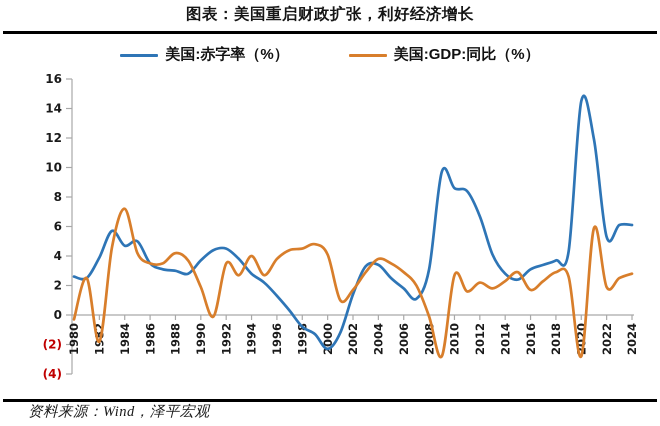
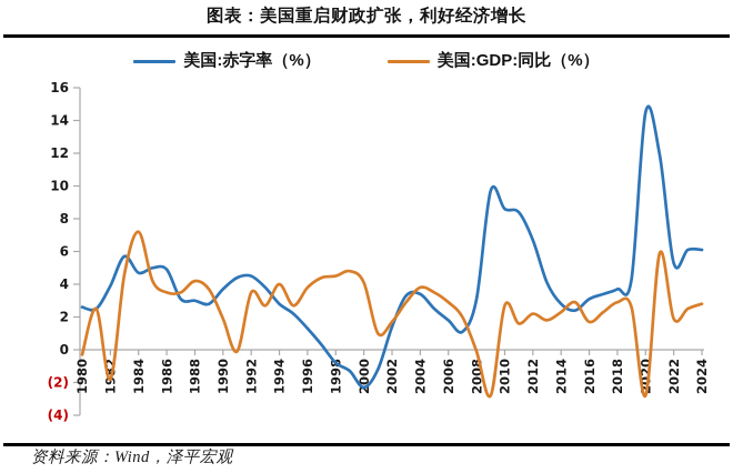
美国:赤字率（%）/1986: 3.5 -> 4.9
